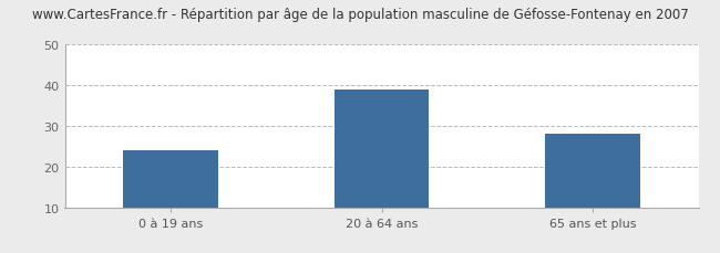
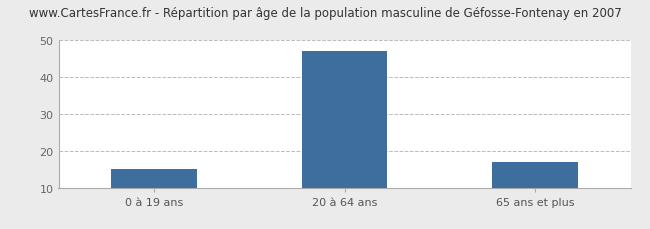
0 à 19 ans: 24 -> 15
20 à 64 ans: 39 -> 47
65 ans et plus: 28 -> 17
